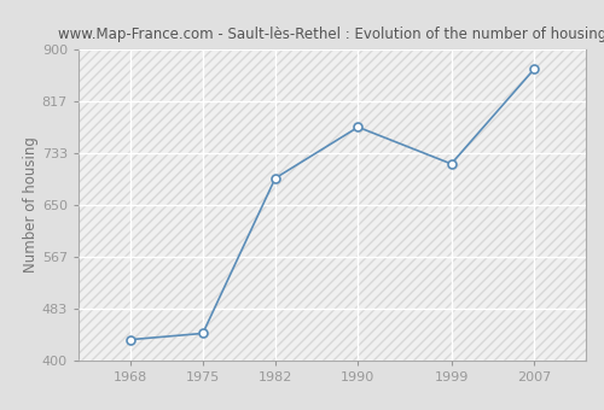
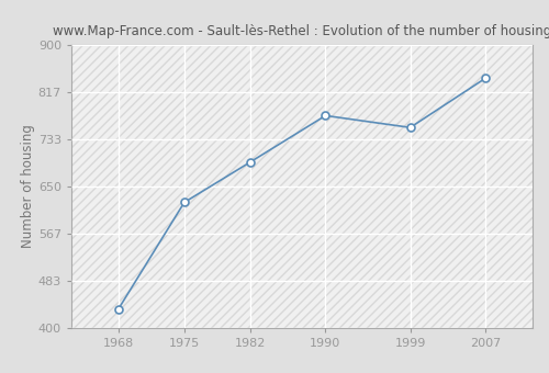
1975: 444 -> 622
1999: 716 -> 754
2007: 868 -> 841
